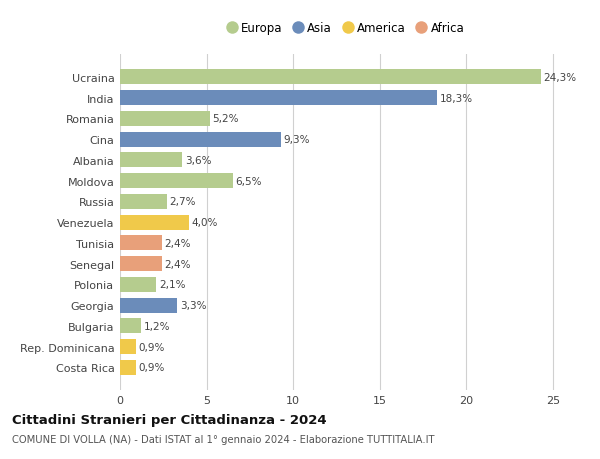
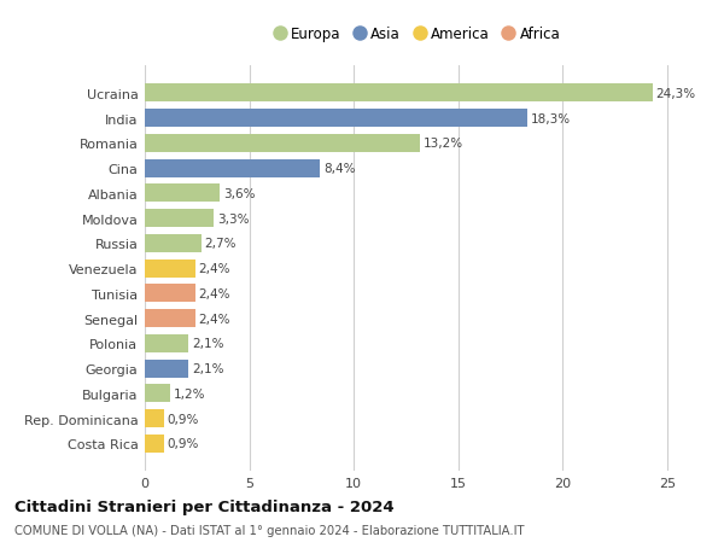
Romania: 5,2% -> 13,2%
Cina: 9,3% -> 8,4%
Moldova: 6,5% -> 3,3%
Venezuela: 4,0% -> 2,4%
Georgia: 3,3% -> 2,1%
